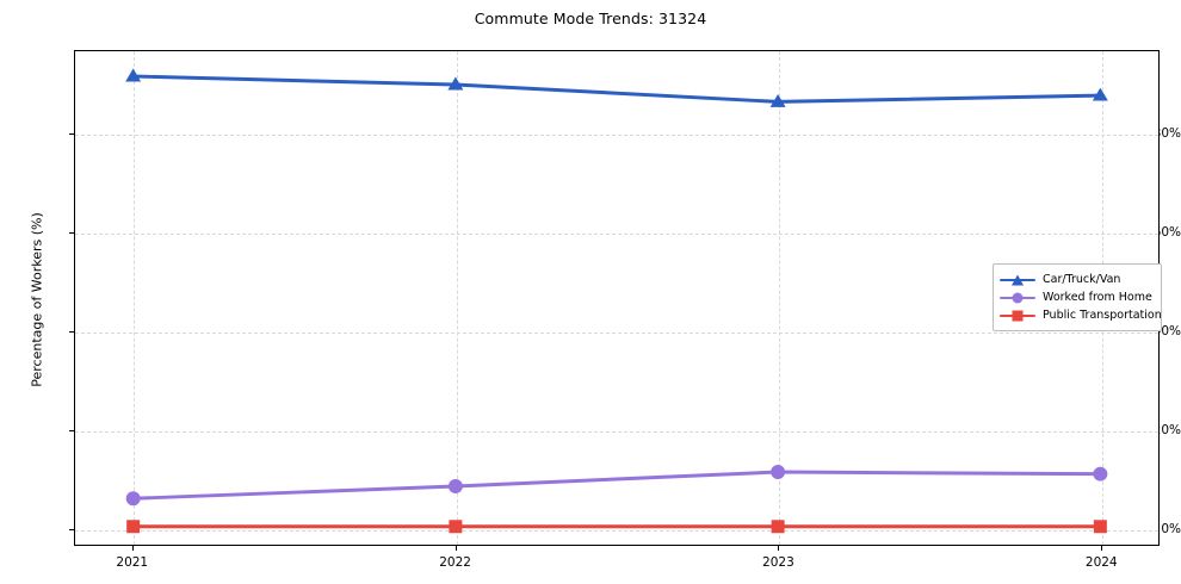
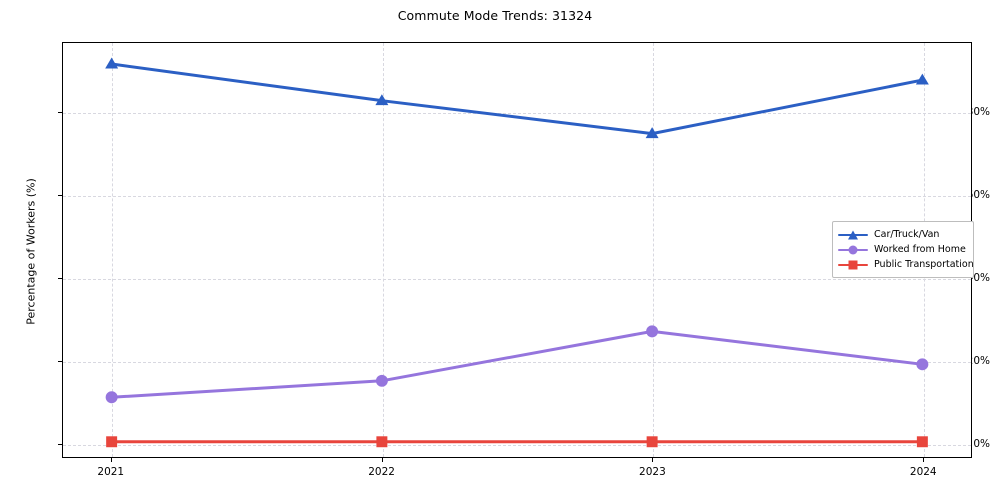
Worked from Home/2021: 6% -> 11%
Car/Truck/Van/2022: 90% -> 83%
Worked from Home/2022: 8% -> 15%
Car/Truck/Van/2023: 87% -> 75%
Worked from Home/2023: 11% -> 27%
Worked from Home/2024: 11% -> 19%
